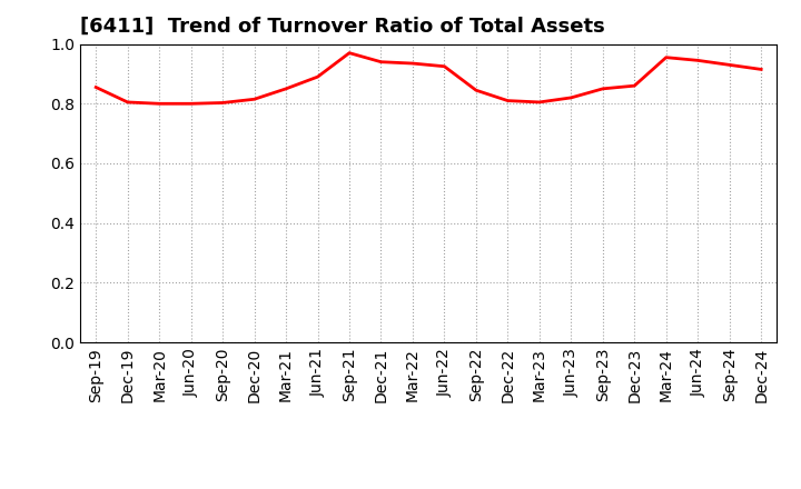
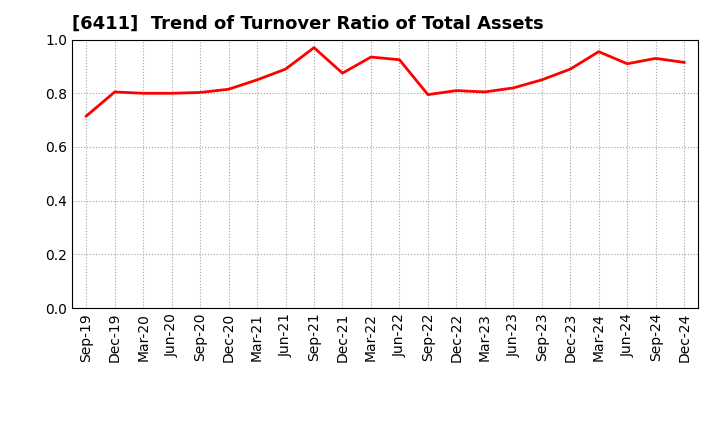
Sep-19: 0.855 -> 0.715
Dec-21: 0.940 -> 0.875
Sep-22: 0.845 -> 0.795
Dec-23: 0.860 -> 0.890
Jun-24: 0.945 -> 0.910
